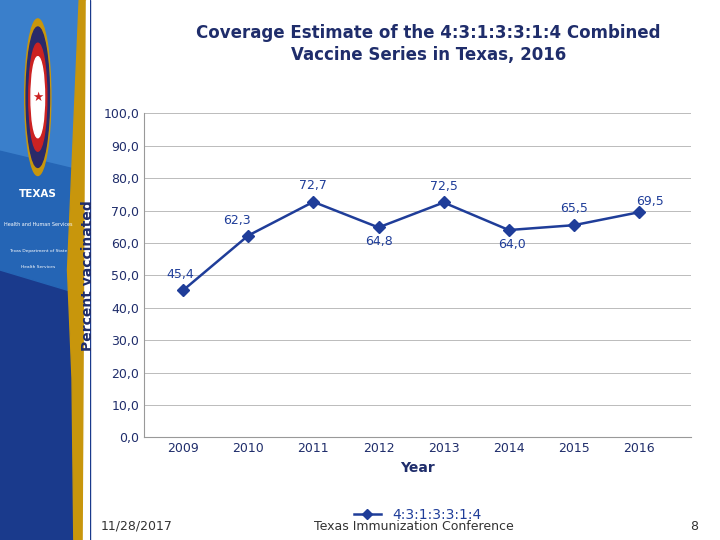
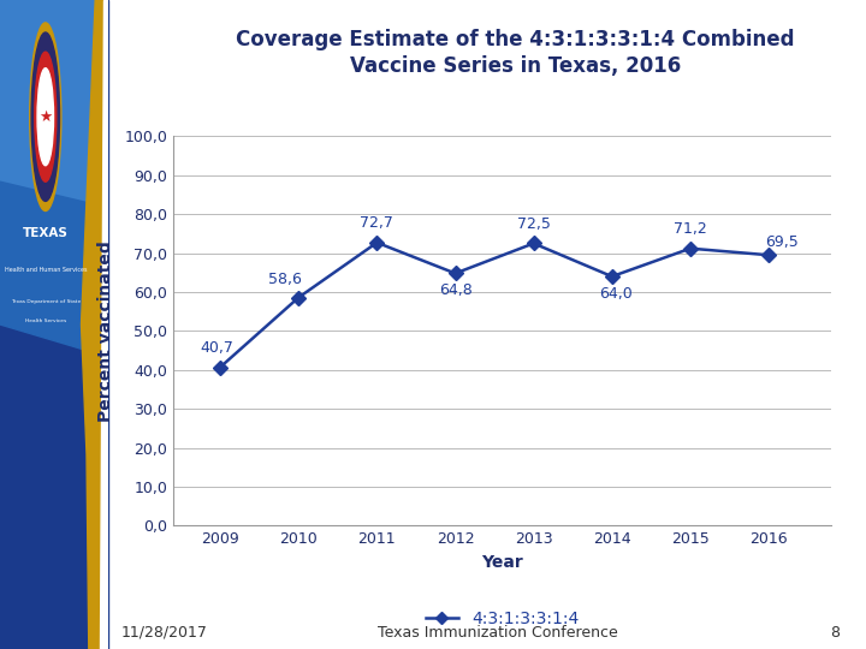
2009: 45,4 -> 40,7
2010: 62,3 -> 58,6
2015: 65,5 -> 71,2
